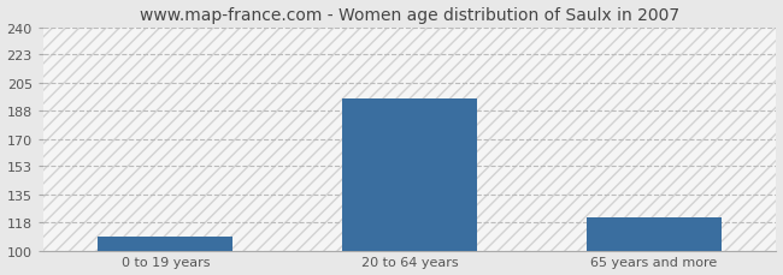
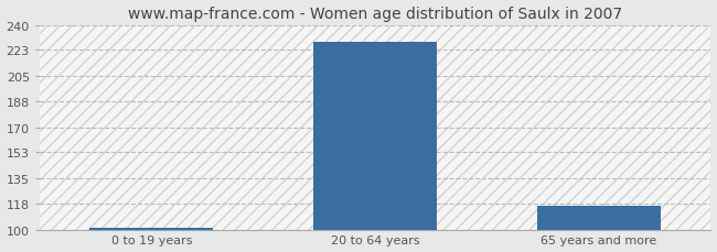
0 to 19 years: 109 -> 101
20 to 64 years: 195 -> 228
65 years and more: 121 -> 116
